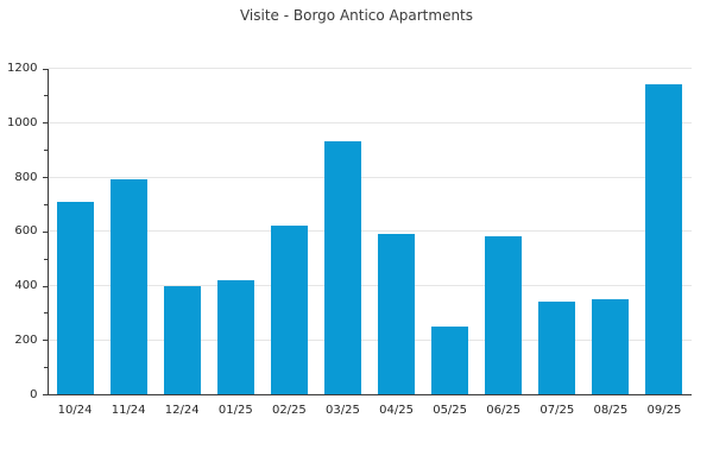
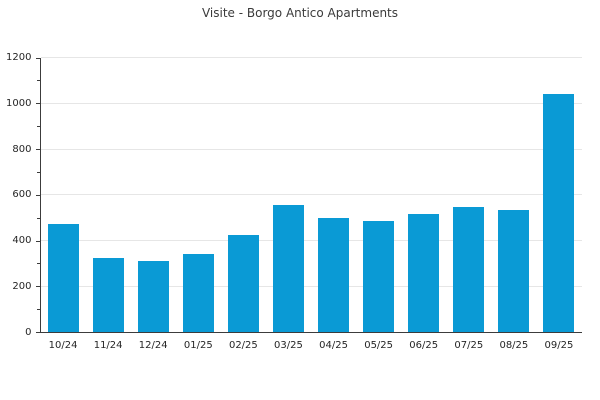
10/24: 710 -> 470
11/24: 790 -> 320
12/24: 400 -> 310
01/25: 420 -> 340
02/25: 620 -> 420
03/25: 930 -> 560
04/25: 590 -> 500
05/25: 250 -> 480
06/25: 580 -> 520
07/25: 340 -> 540
08/25: 350 -> 540
09/25: 1140 -> 1040
